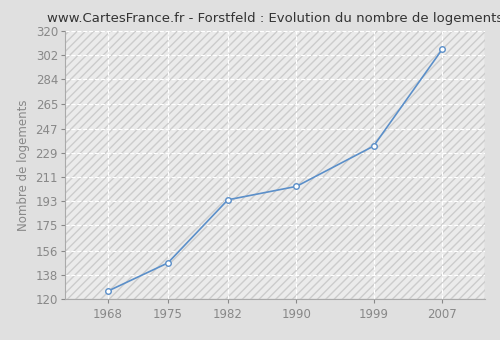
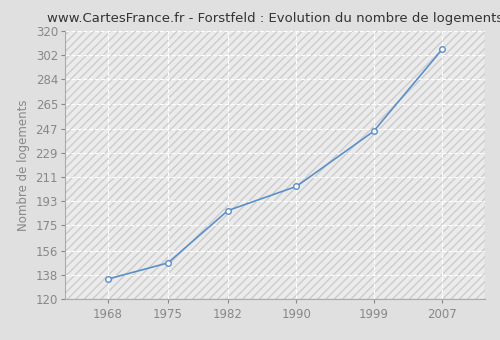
1968: 126 -> 135
1982: 194 -> 186
1999: 234 -> 245
